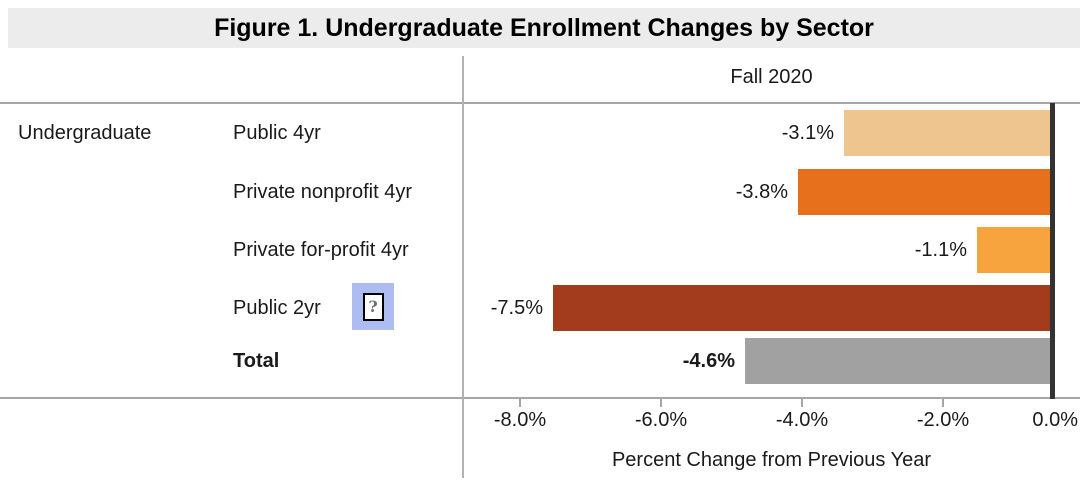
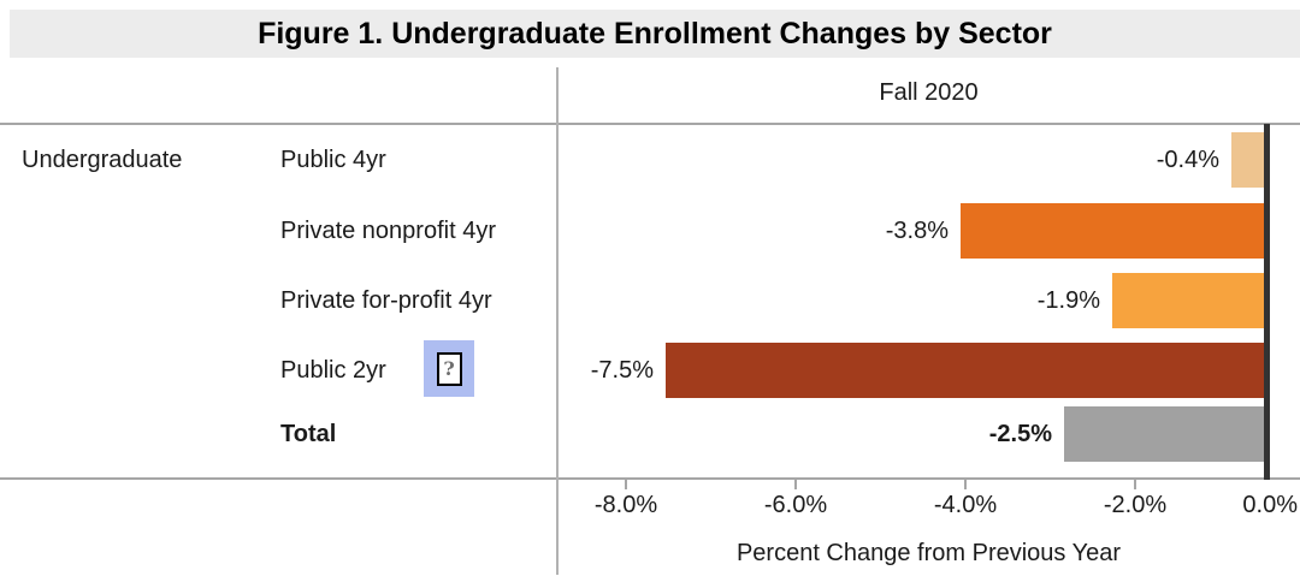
Public 4yr: -3.1% -> -0.4%
Private for-profit 4yr: -1.1% -> -1.9%
Total: -4.6% -> -2.5%
